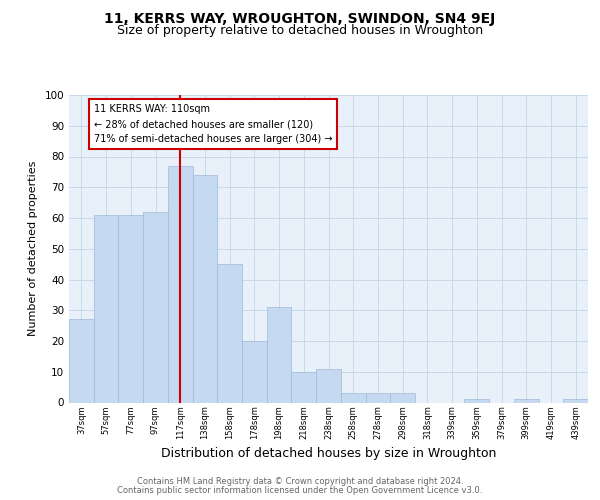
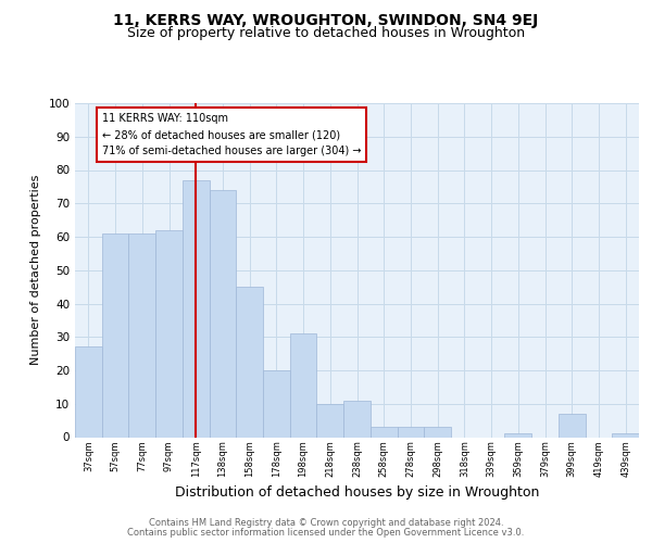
399sqm: 1 -> 7
